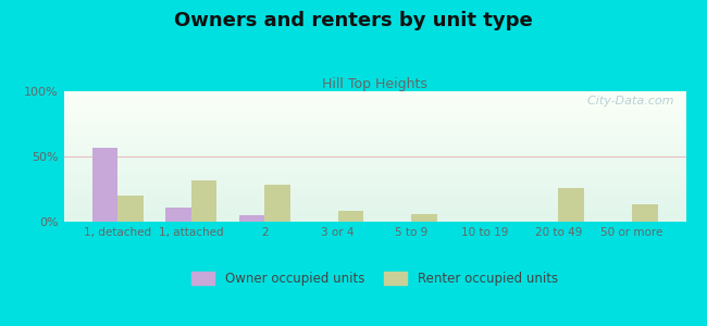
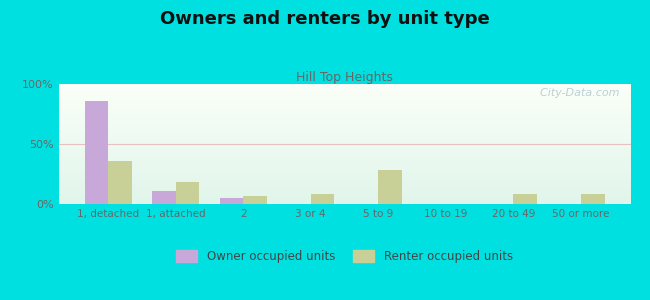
Owner occupied units/1, detached: 57% -> 86%
Renter occupied units/1, detached: 20% -> 36%
Renter occupied units/1, attached: 32% -> 18%
Renter occupied units/2: 28% -> 7%
Renter occupied units/5 to 9: 6% -> 28%
Renter occupied units/20 to 49: 26% -> 8%
Renter occupied units/50 or more: 13% -> 8%
